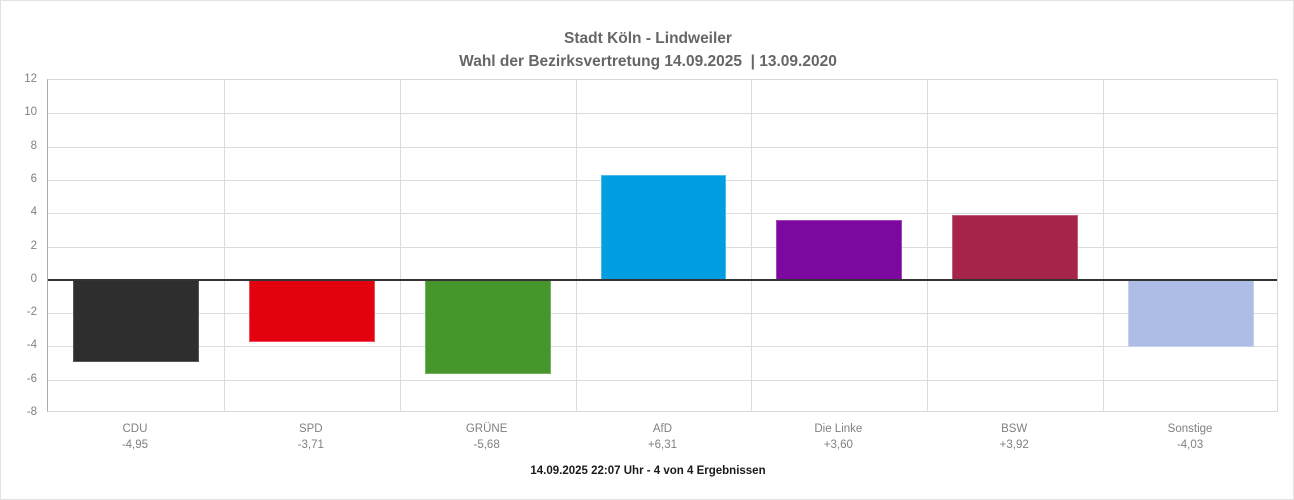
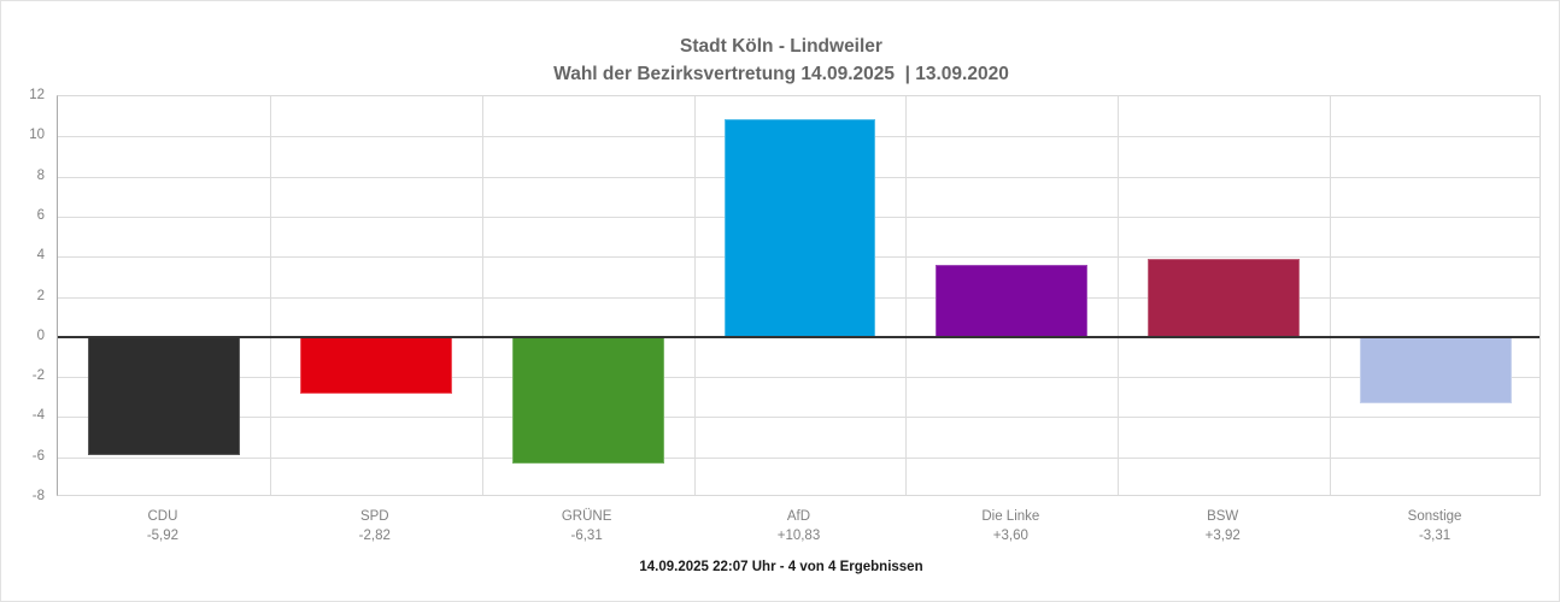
CDU: -4,95 -> -5,92
SPD: -3,71 -> -2,82
GRÜNE: -5,68 -> -6,31
AfD: +6,31 -> +10,83
Sonstige: -4,03 -> -3,31
